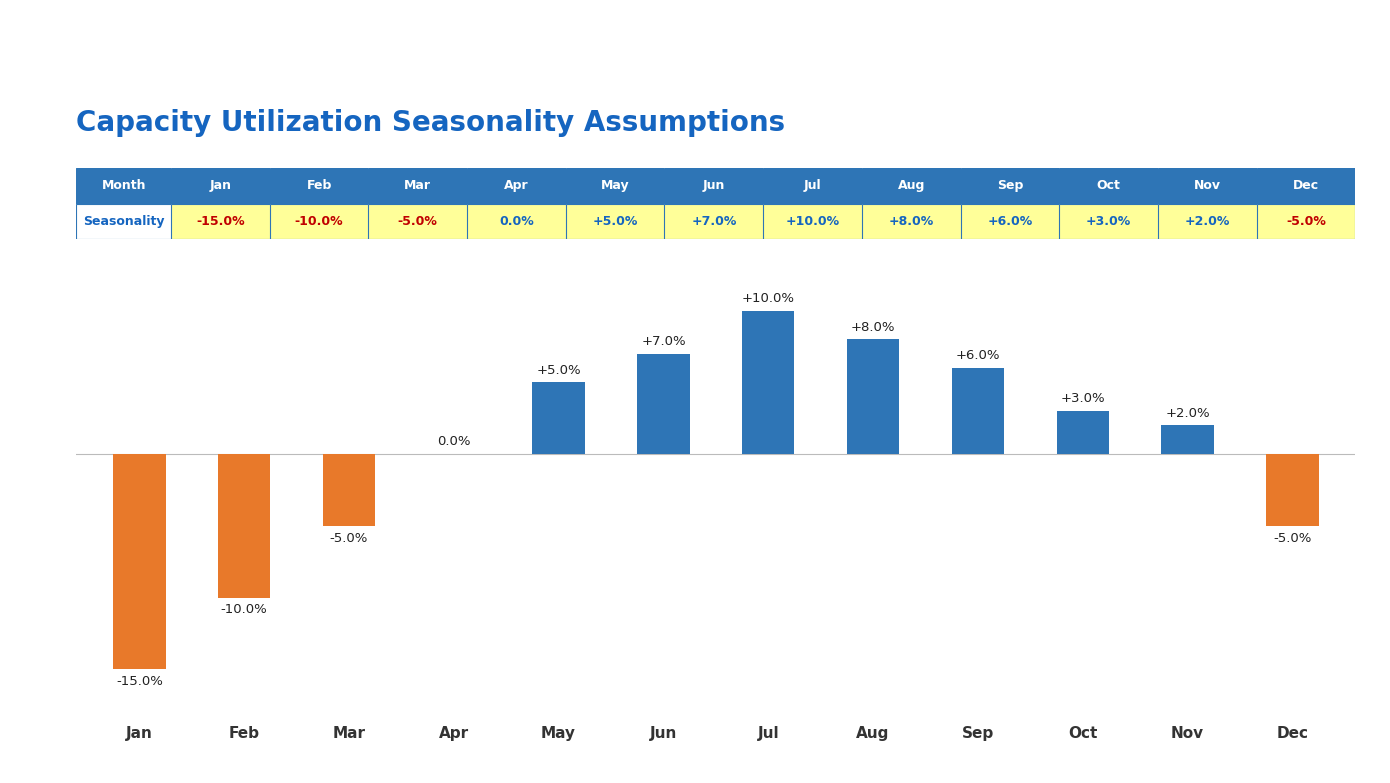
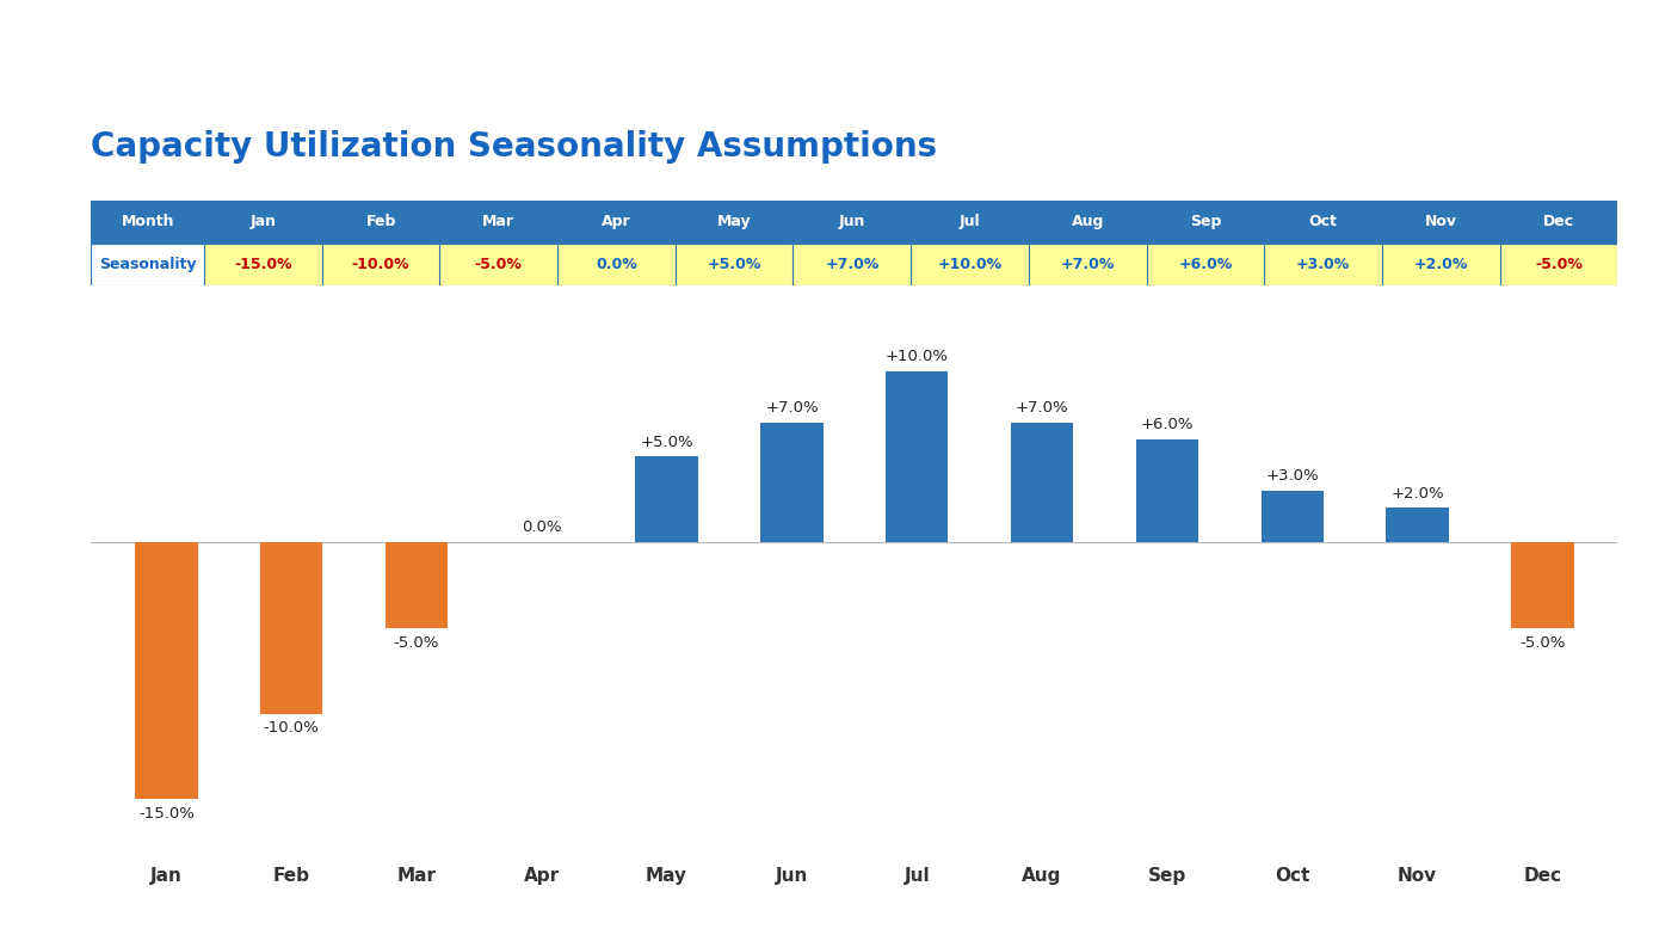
Aug: +8.0% -> +7.0%
